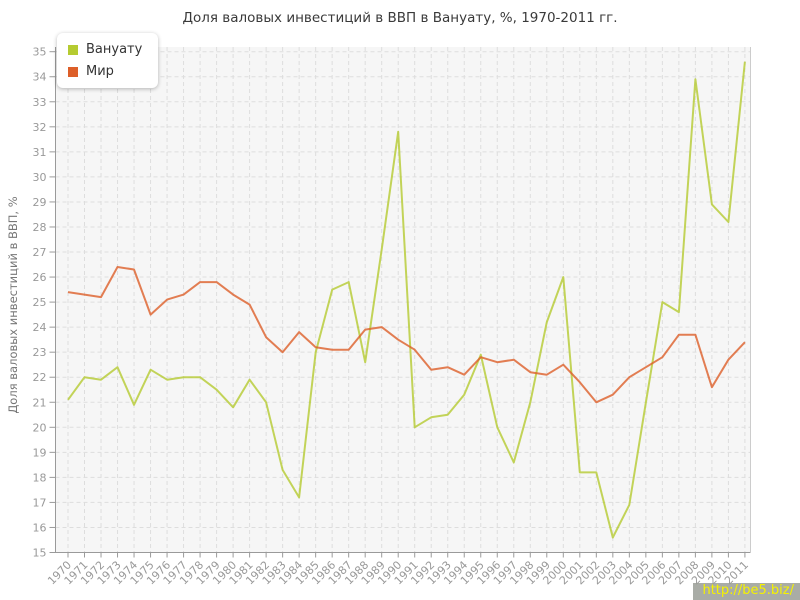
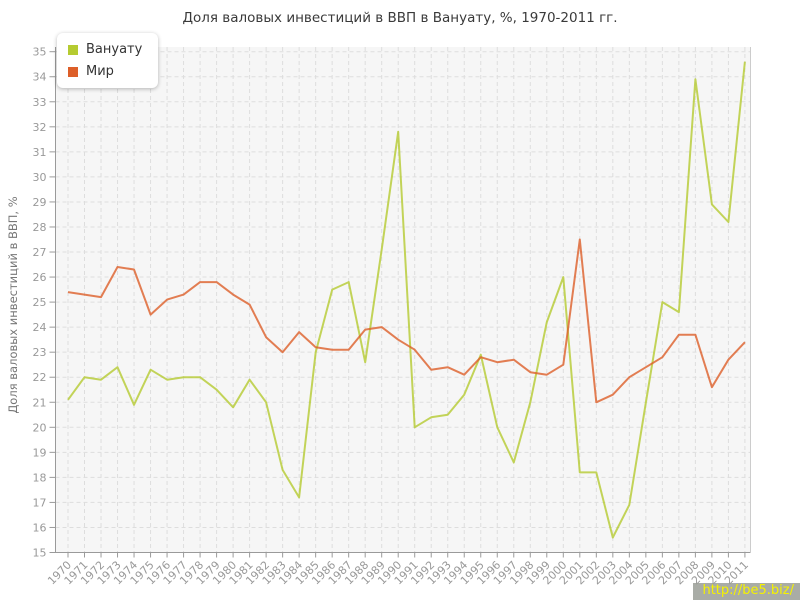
Мир/2001: 21.8 -> 27.5
